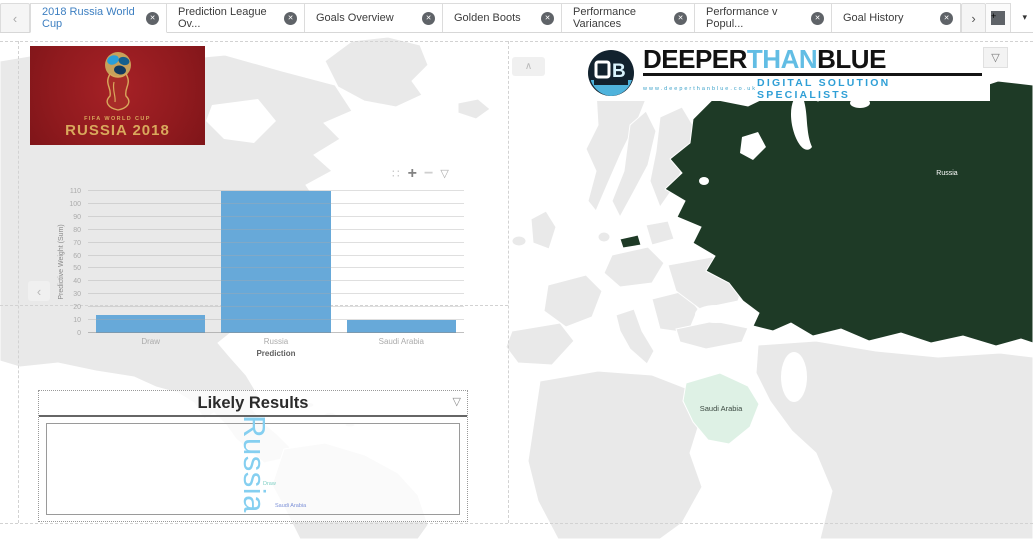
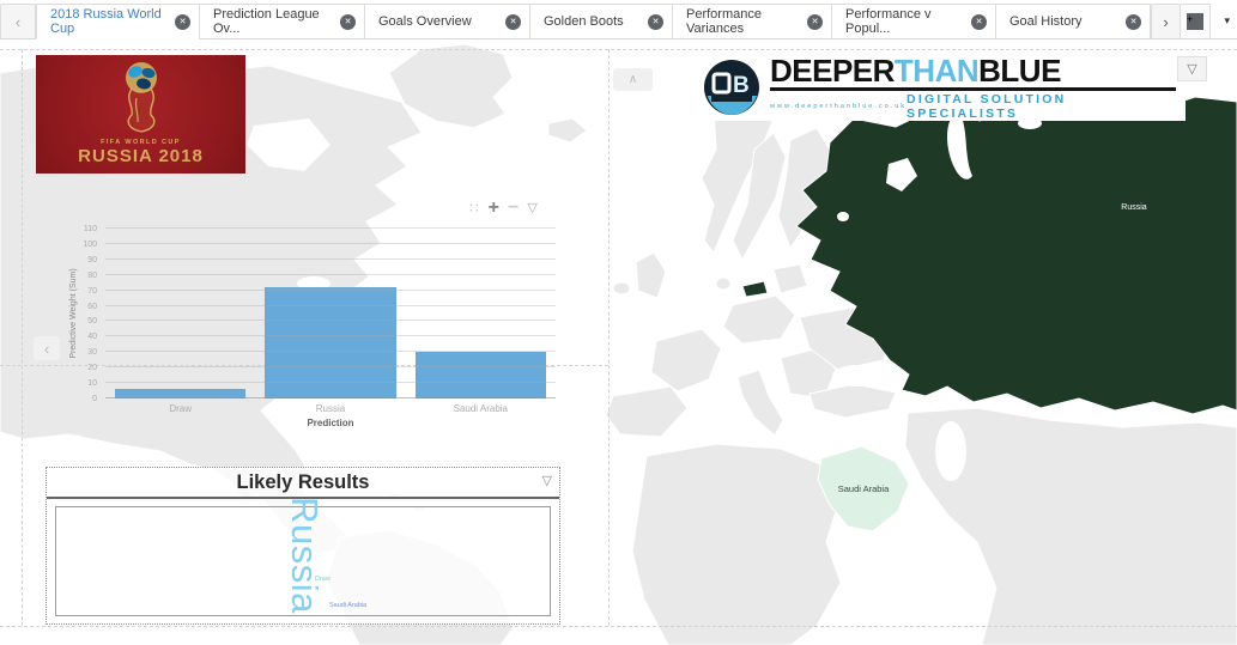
Draw: 14 -> 6
Russia: 110 -> 72
Saudi Arabia: 10 -> 30
